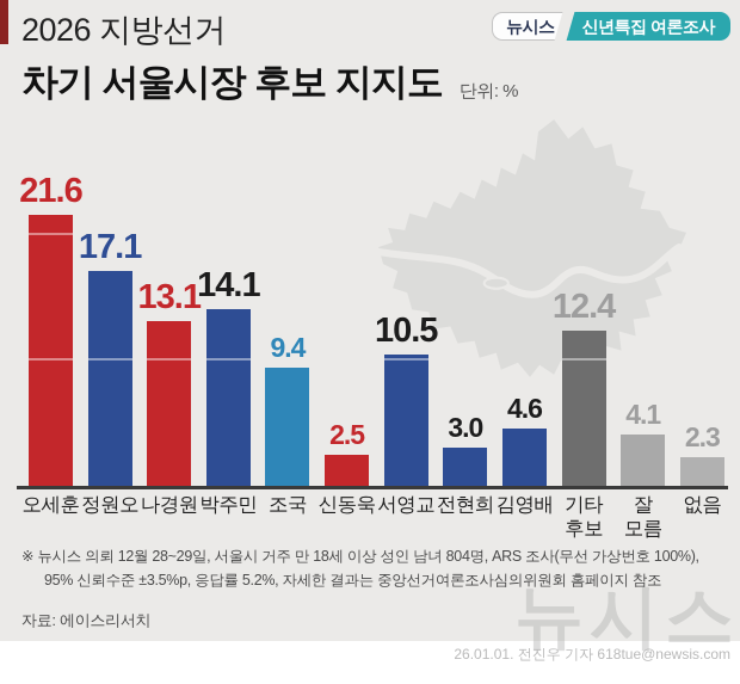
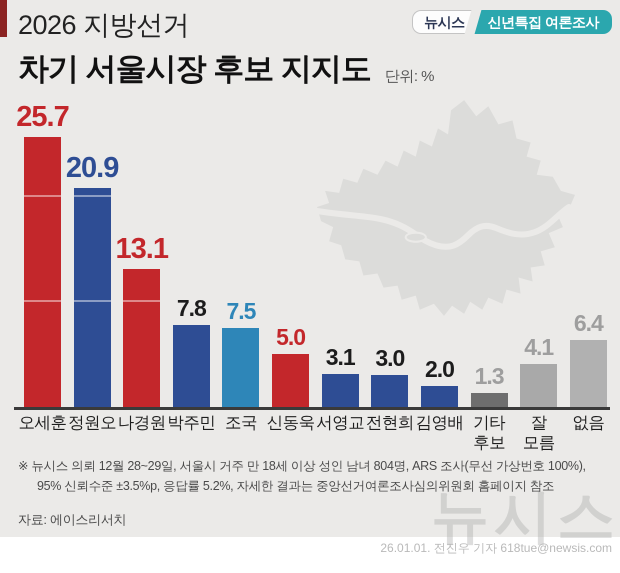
오세훈: 21.6 -> 25.7
정원오: 17.1 -> 20.9
박주민: 14.1 -> 7.8
조국: 9.4 -> 7.5
신동욱: 2.5 -> 5.0
서영교: 10.5 -> 3.1
김영배: 4.6 -> 2.0
기타 후보: 12.4 -> 1.3
없음: 2.3 -> 6.4
